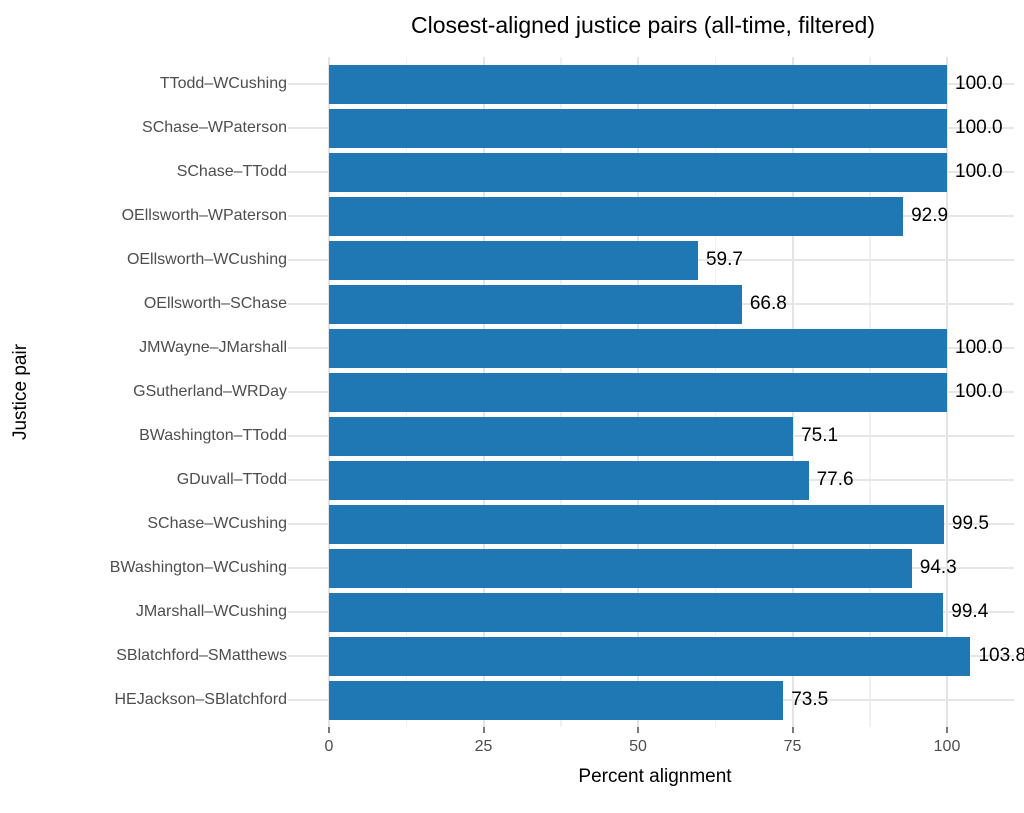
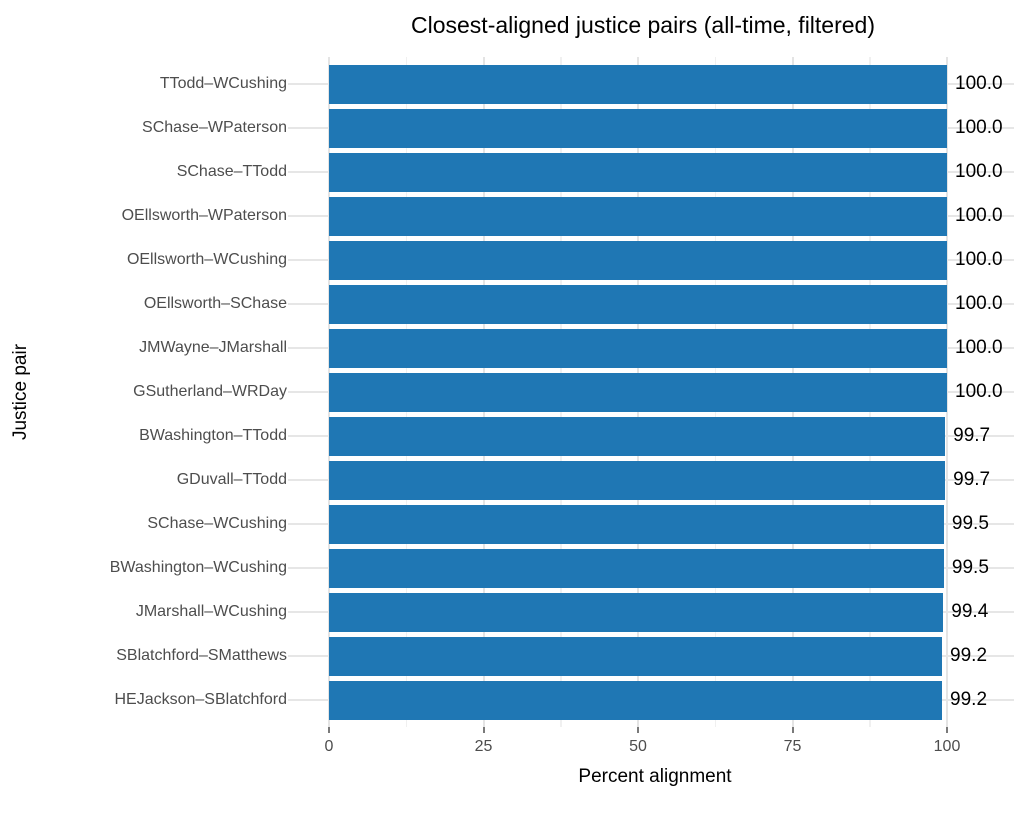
OEllsworth–WPaterson: 92.9 -> 100.0
OEllsworth–WCushing: 59.7 -> 100.0
OEllsworth–SChase: 66.8 -> 100.0
BWashington–TTodd: 75.1 -> 99.7
GDuvall–TTodd: 77.6 -> 99.7
BWashington–WCushing: 94.3 -> 99.5
SBlatchford–SMatthews: 103.8 -> 99.2
HEJackson–SBlatchford: 73.5 -> 99.2
